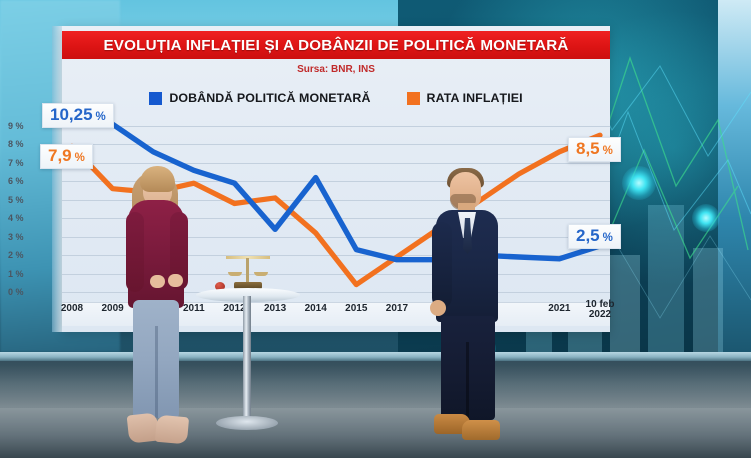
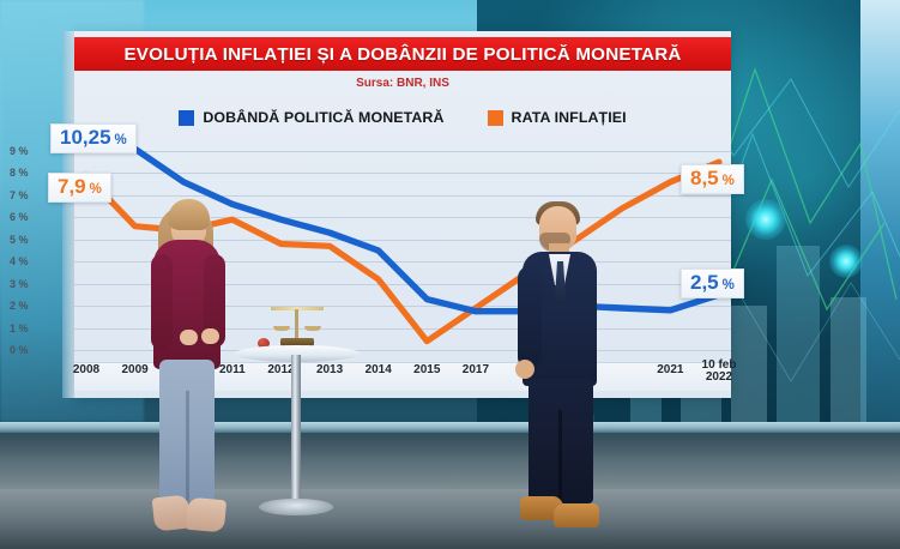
DOBÂNDĂ POLITICĂ MONETARĂ/2013: 3.4% -> 5.3%
RATA INFLAȚIEI/2013: 5.1% -> 4.7%
DOBÂNDĂ POLITICĂ MONETARĂ/2014: 6.2% -> 4.5%
